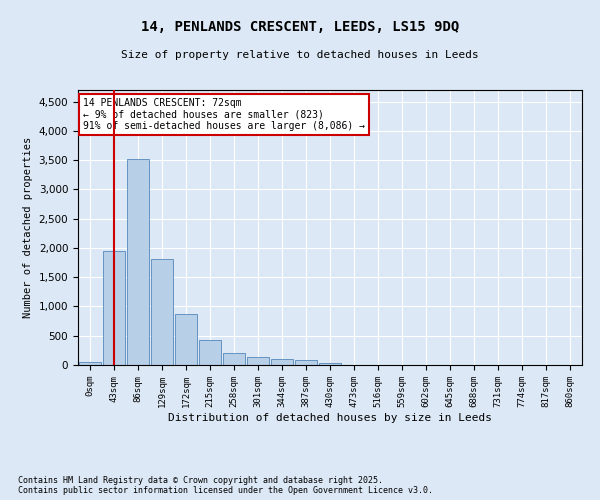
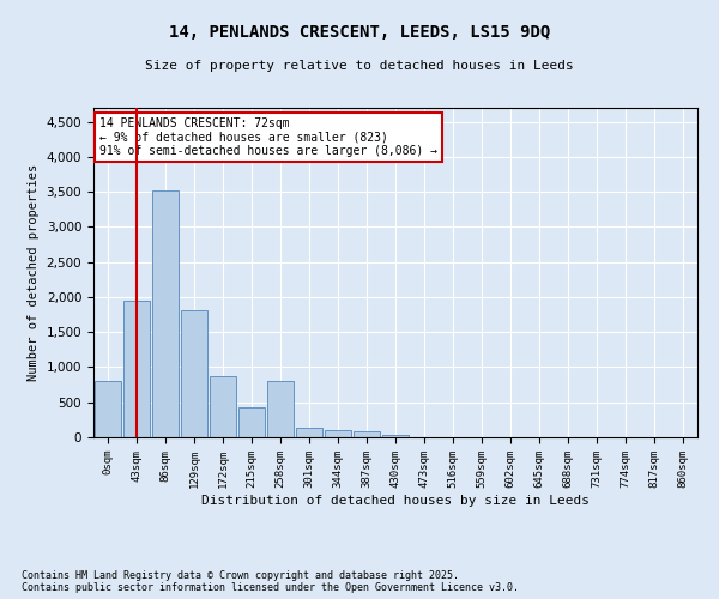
0sqm: 50 -> 800
258sqm: 200 -> 800
